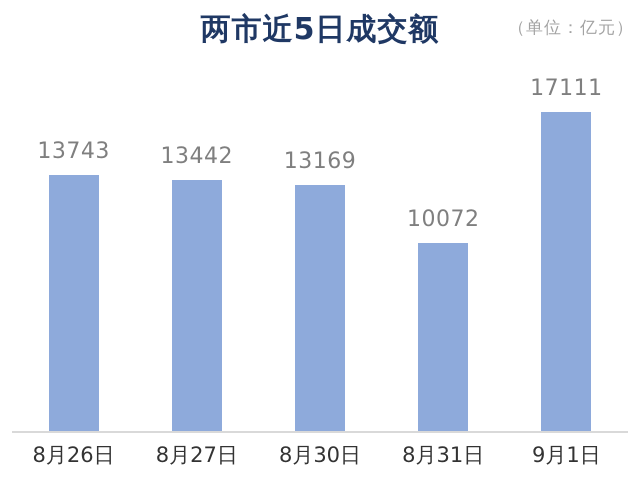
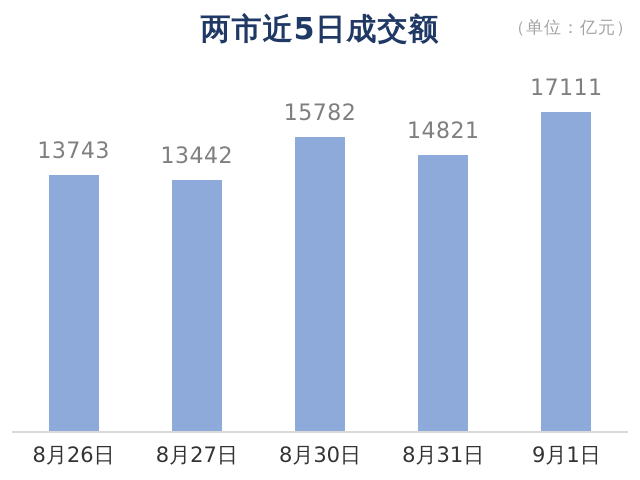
8月30日: 13169 -> 15782
8月31日: 10072 -> 14821
